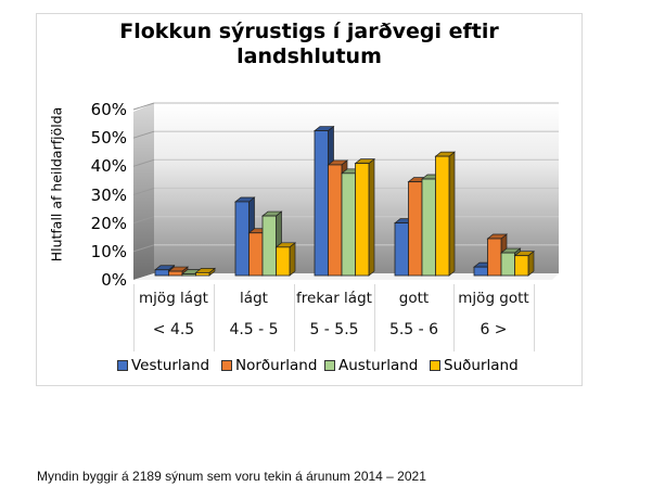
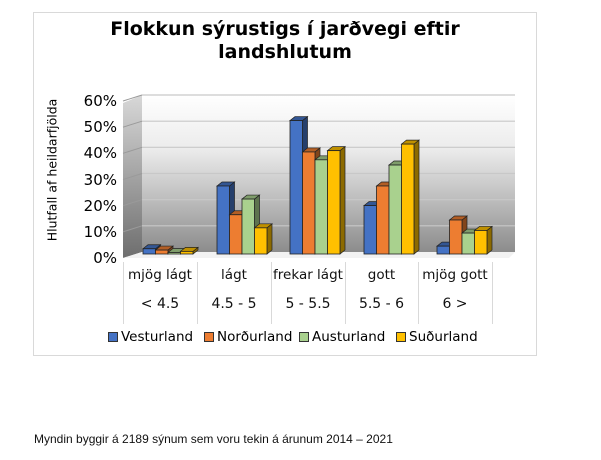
Norðurland/gott 5.5 - 6: 33% -> 26%
Suðurland/mjög gott 6 >: 7% -> 9%
